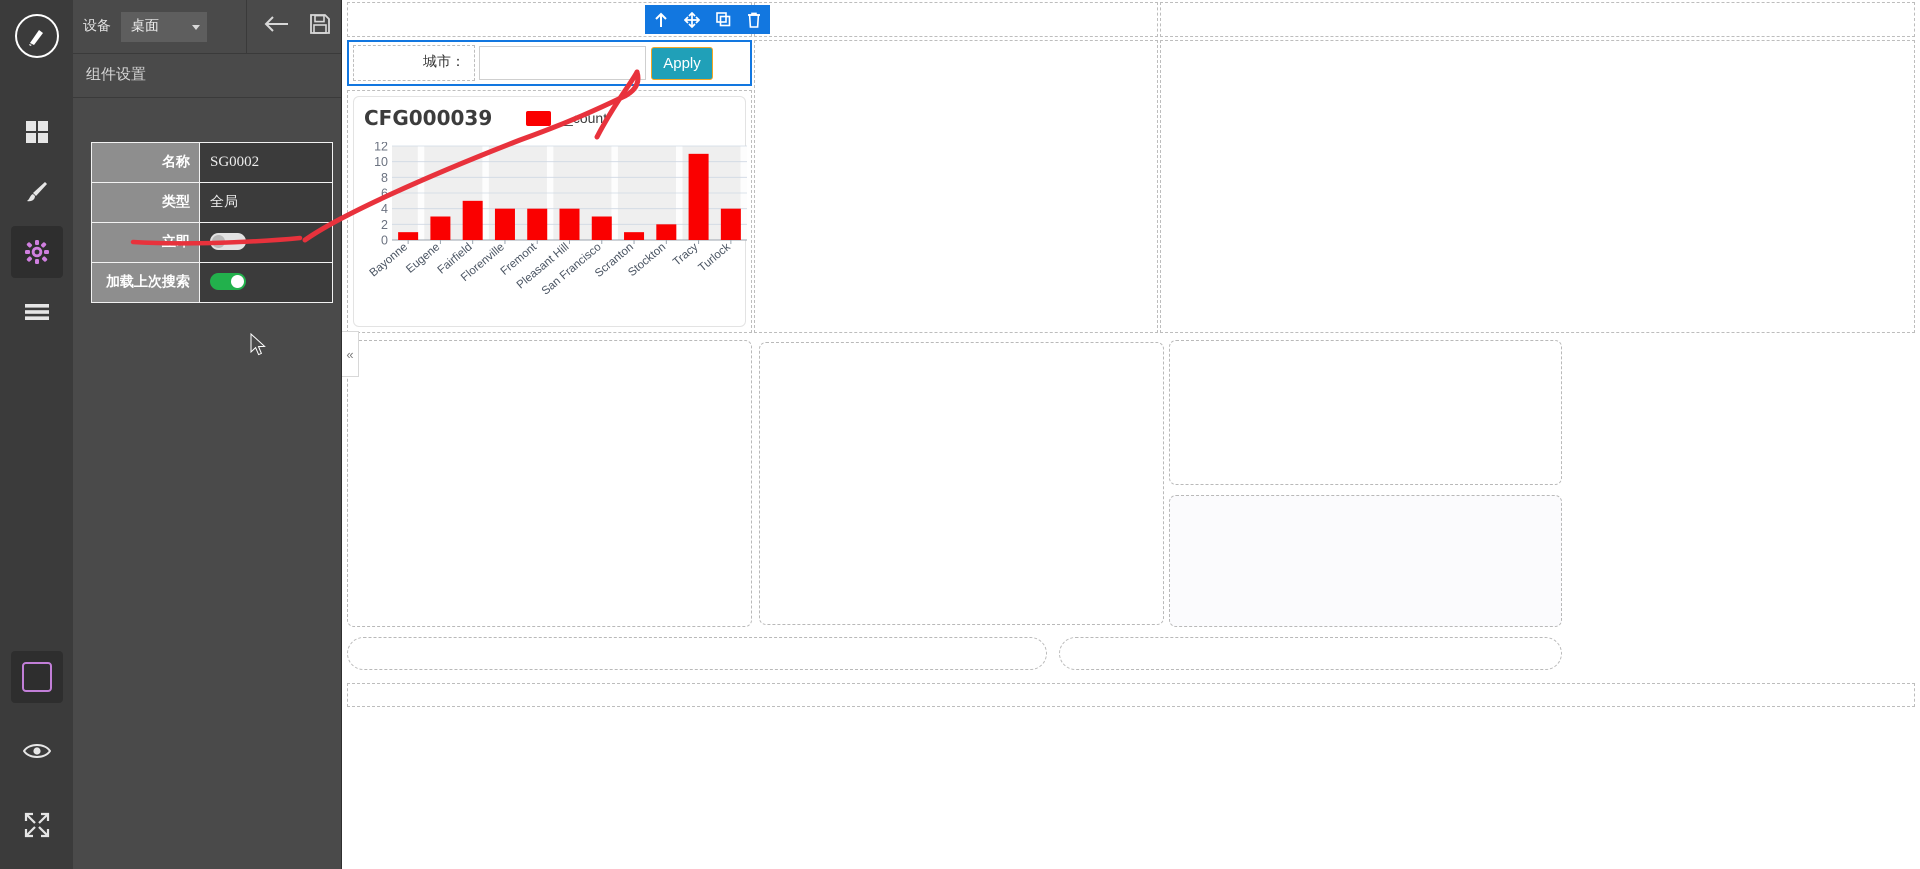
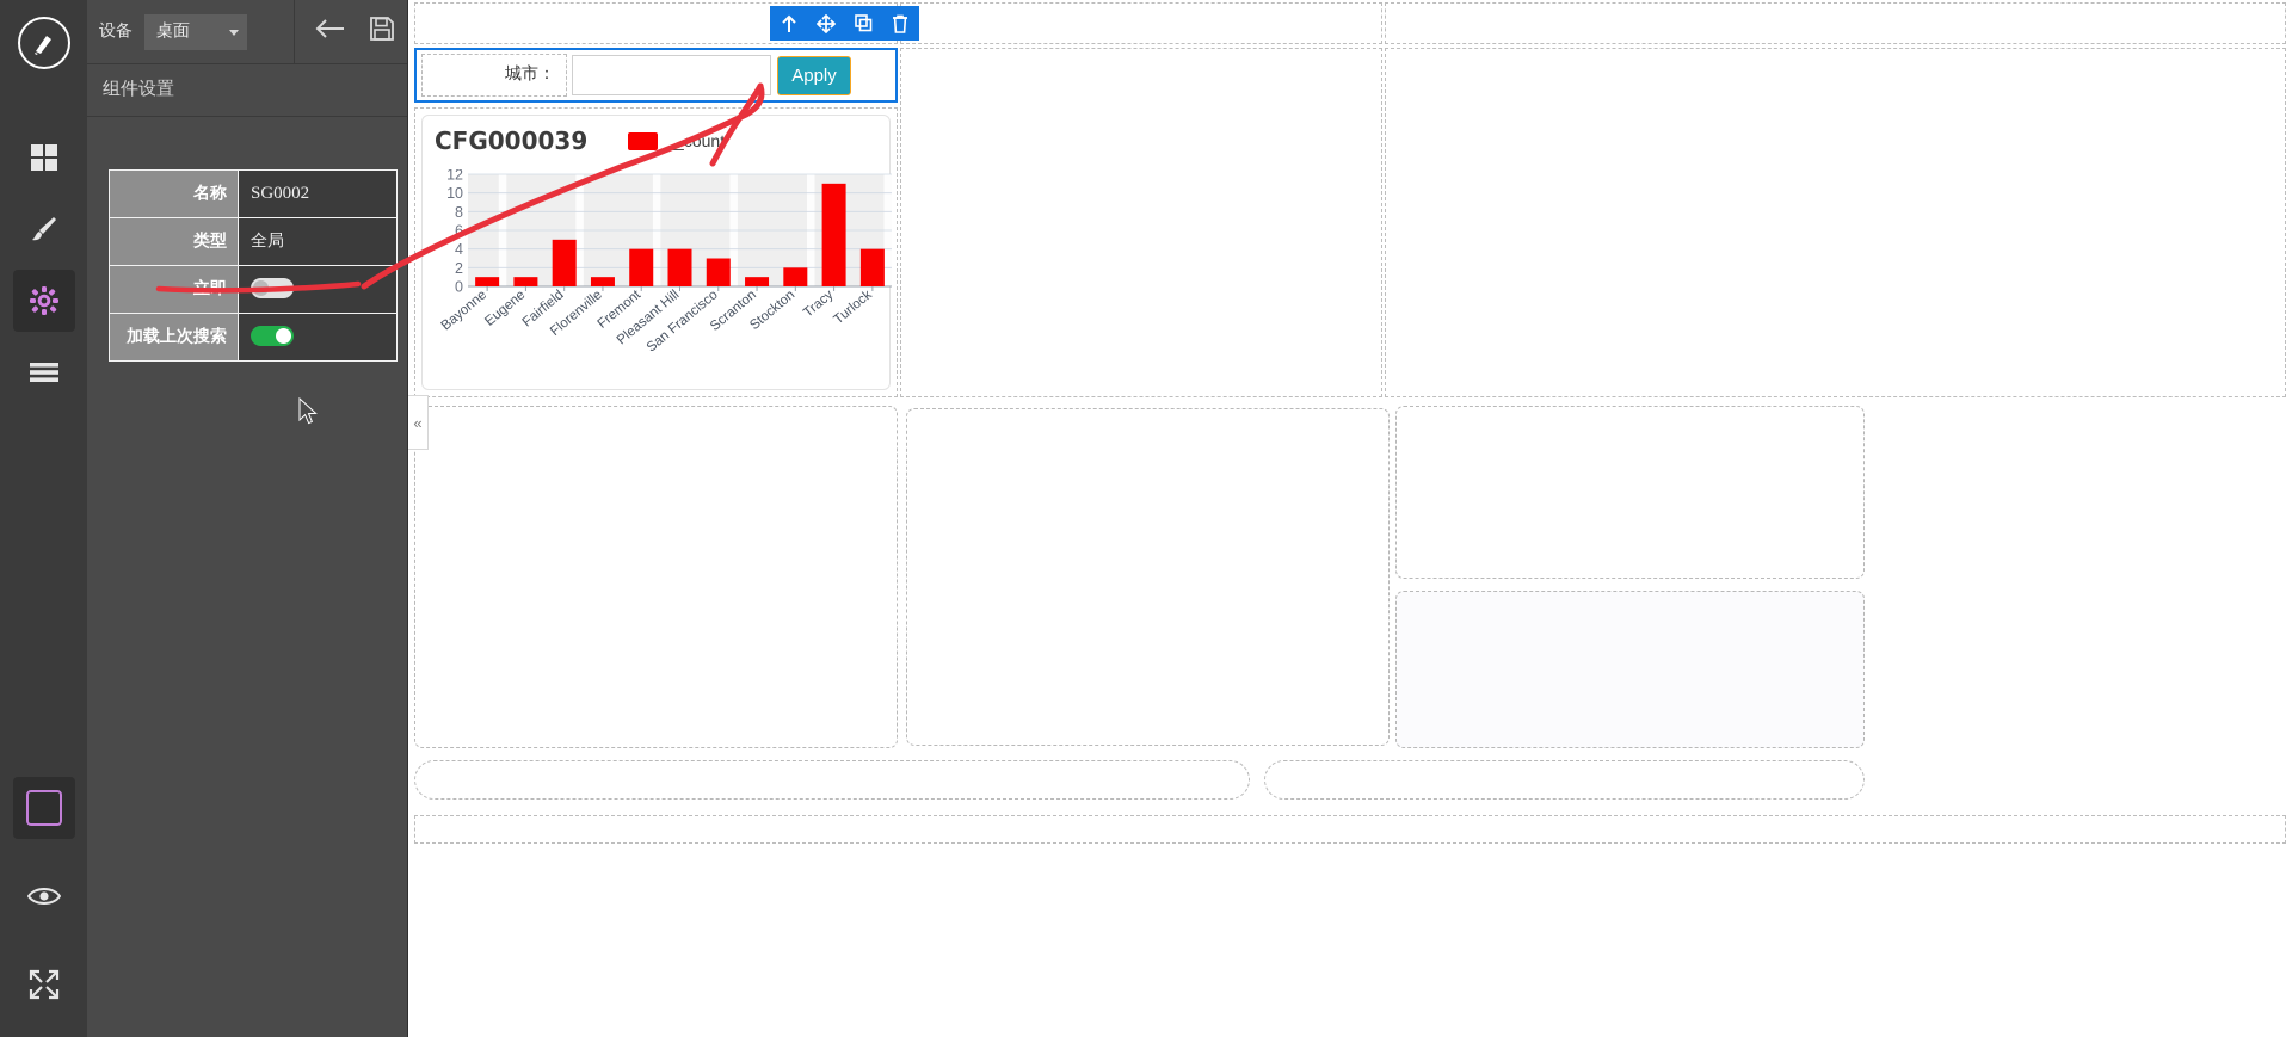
Eugene: 3 -> 1
Florenville: 4 -> 1
